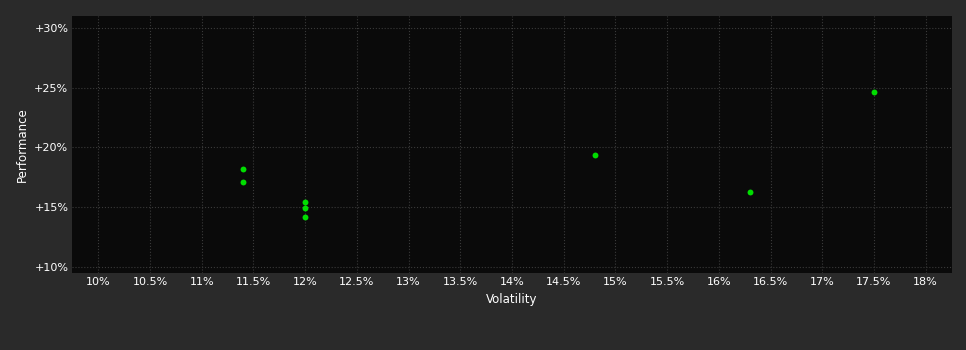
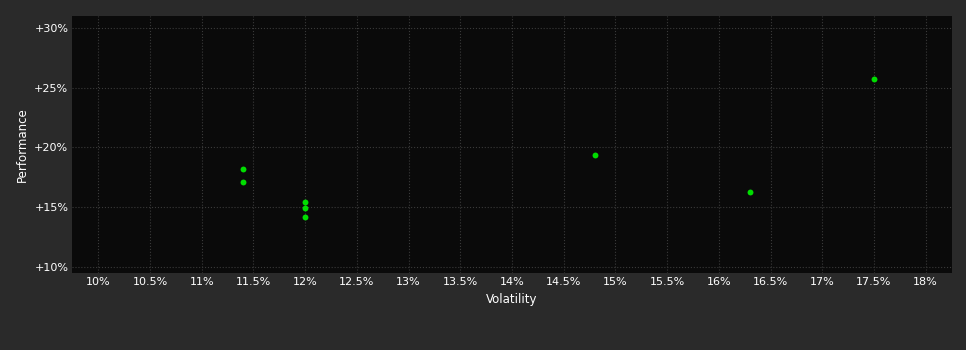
17.5%: 24.6% -> 25.7%
